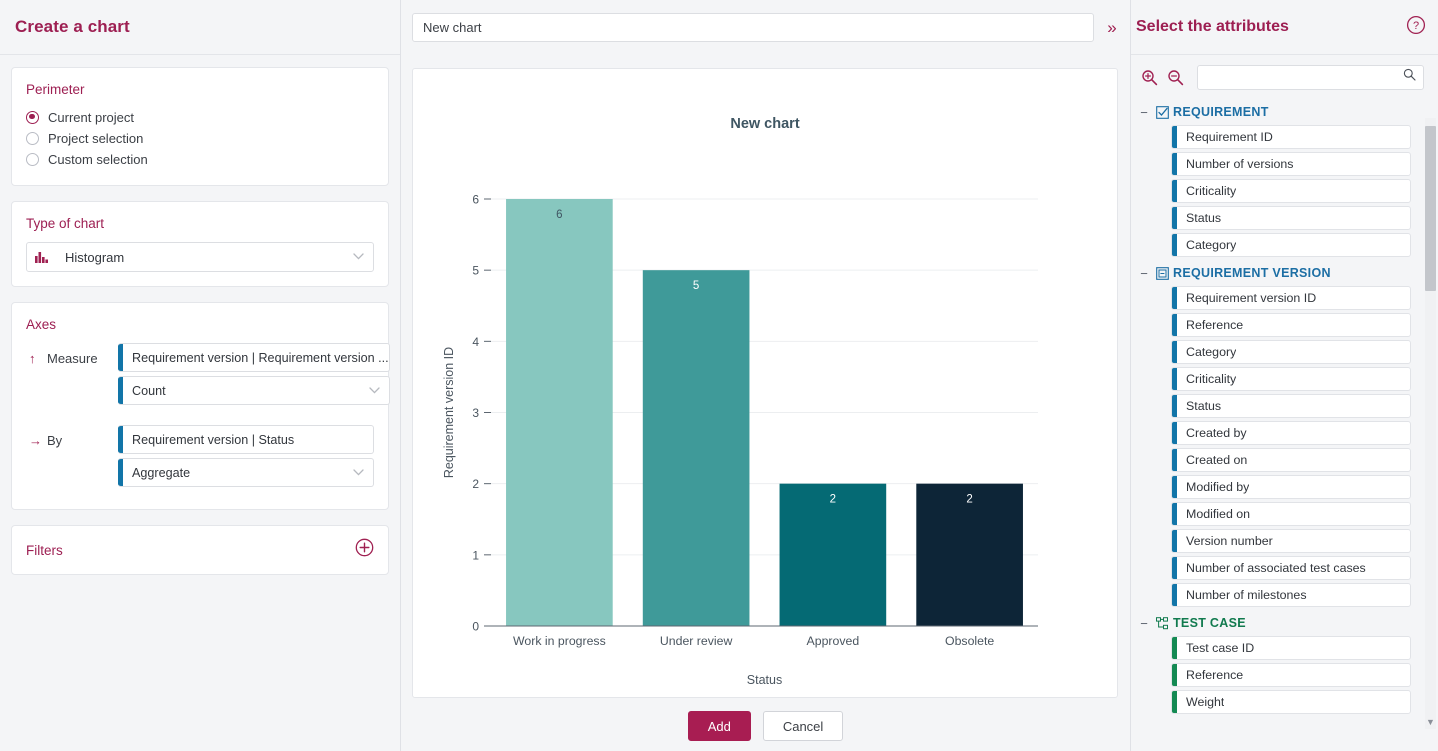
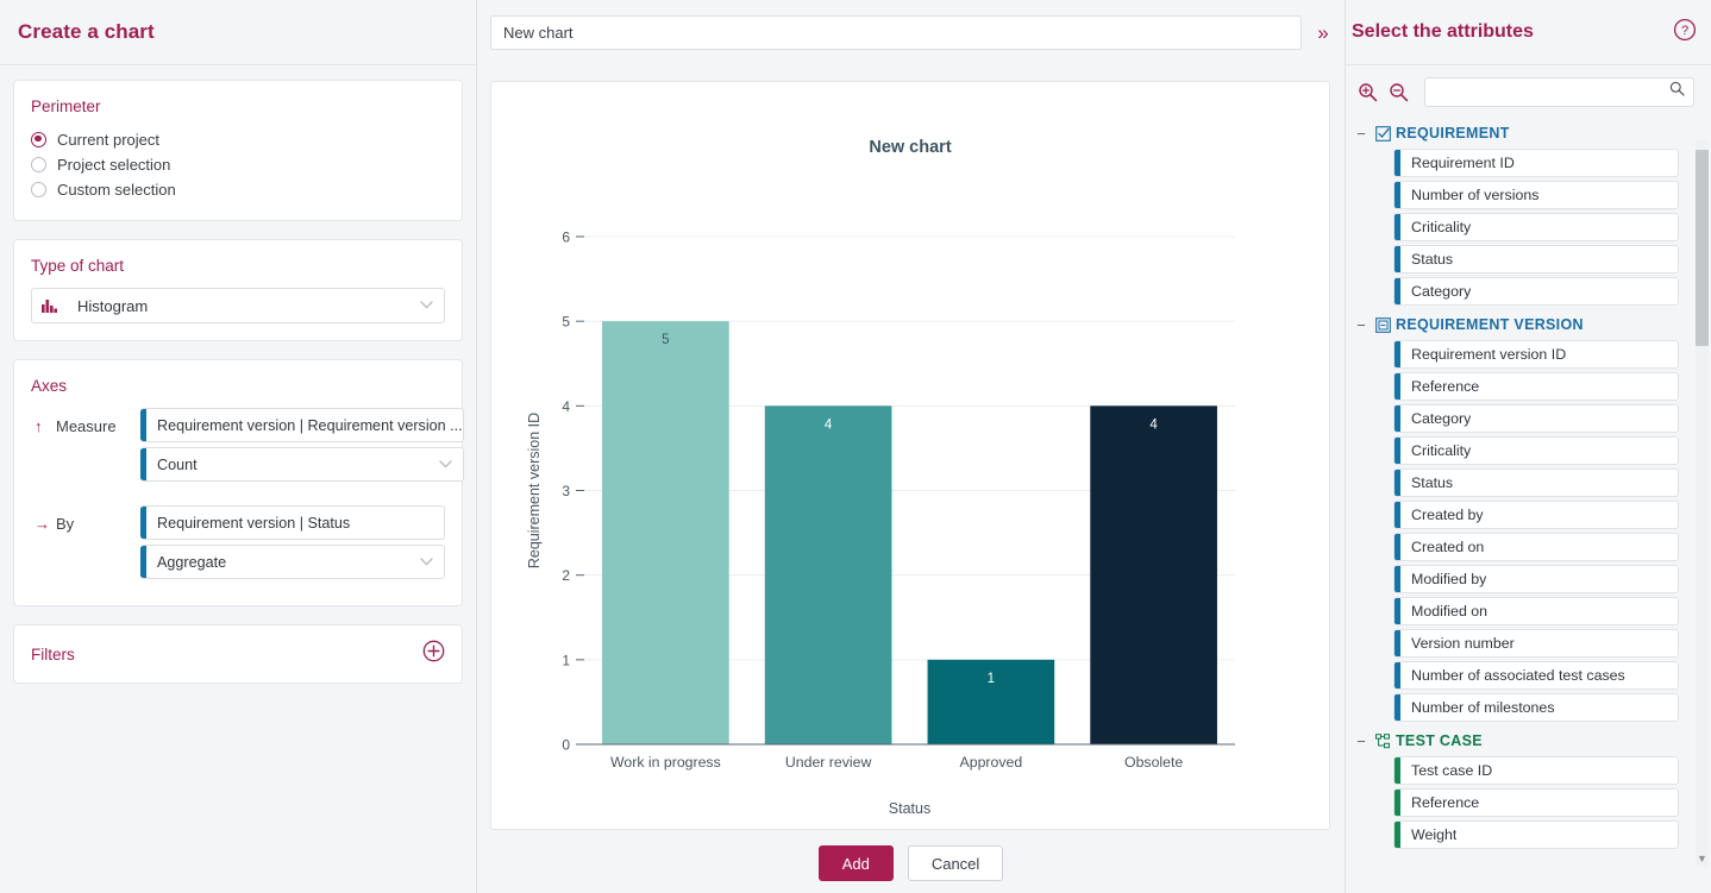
Work in progress: 6 -> 5
Under review: 5 -> 4
Approved: 2 -> 1
Obsolete: 2 -> 4
